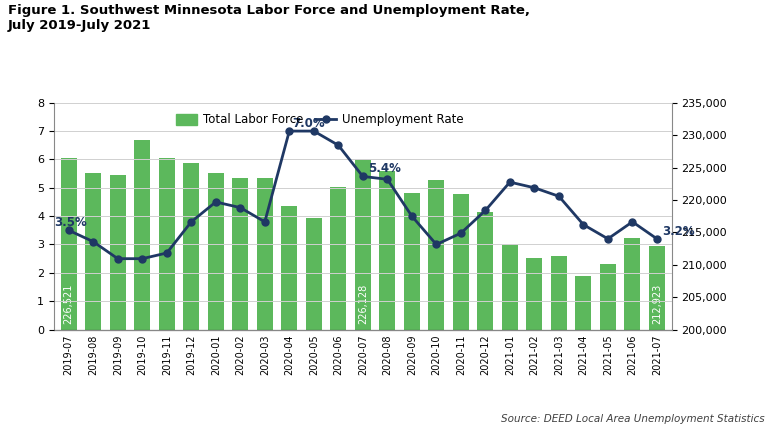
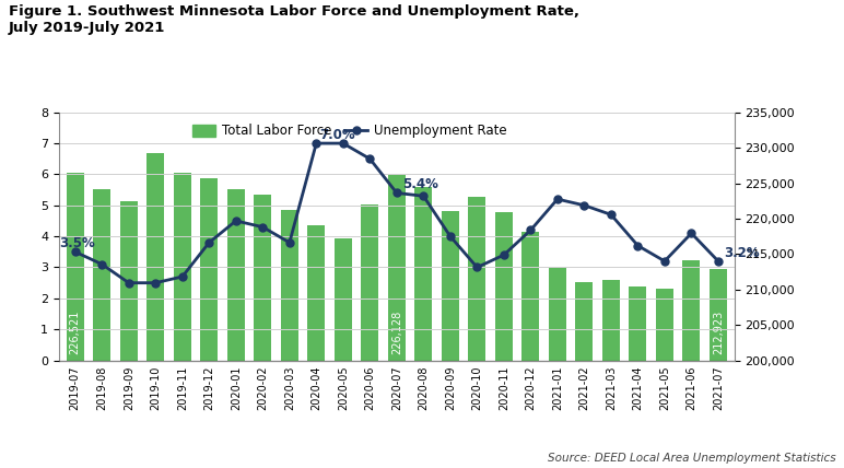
Total Labor Force/2019-09: 223,800 -> 222,400
Total Labor Force/2020-03: 223,400 -> 221,300
Total Labor Force/2021-04: 208,200 -> 210,500
Unemployment Rate/2021-06: 3.8 -> 4.1
